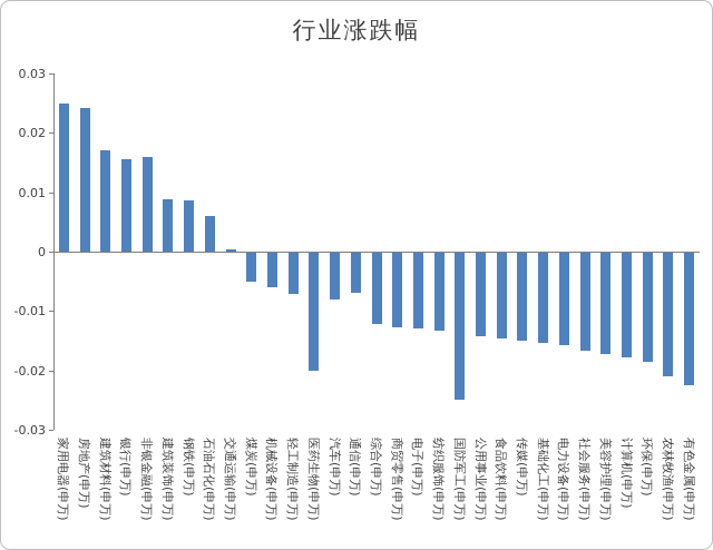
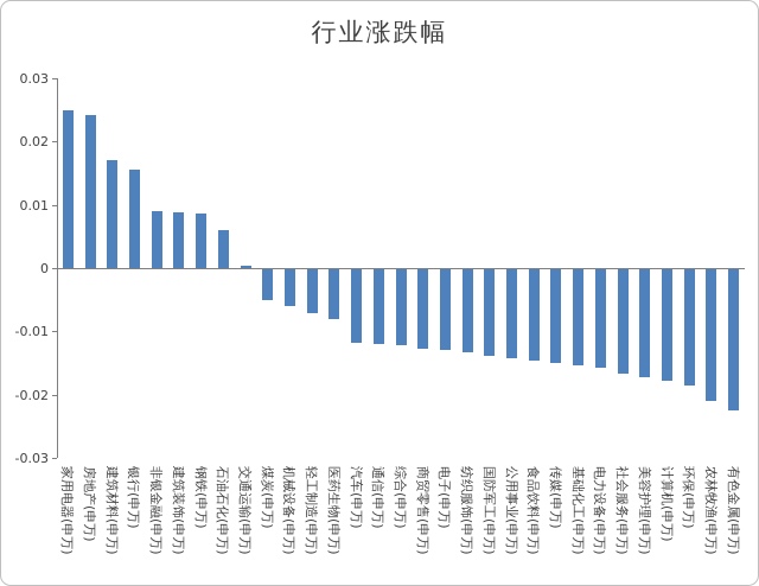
非银金融(申万): 0.016 -> 0.009
医药生物(申万): -0.020 -> -0.008
汽车(申万): -0.008 -> -0.012
通信(申万): -0.007 -> -0.012
国防军工(申万): -0.025 -> -0.014
